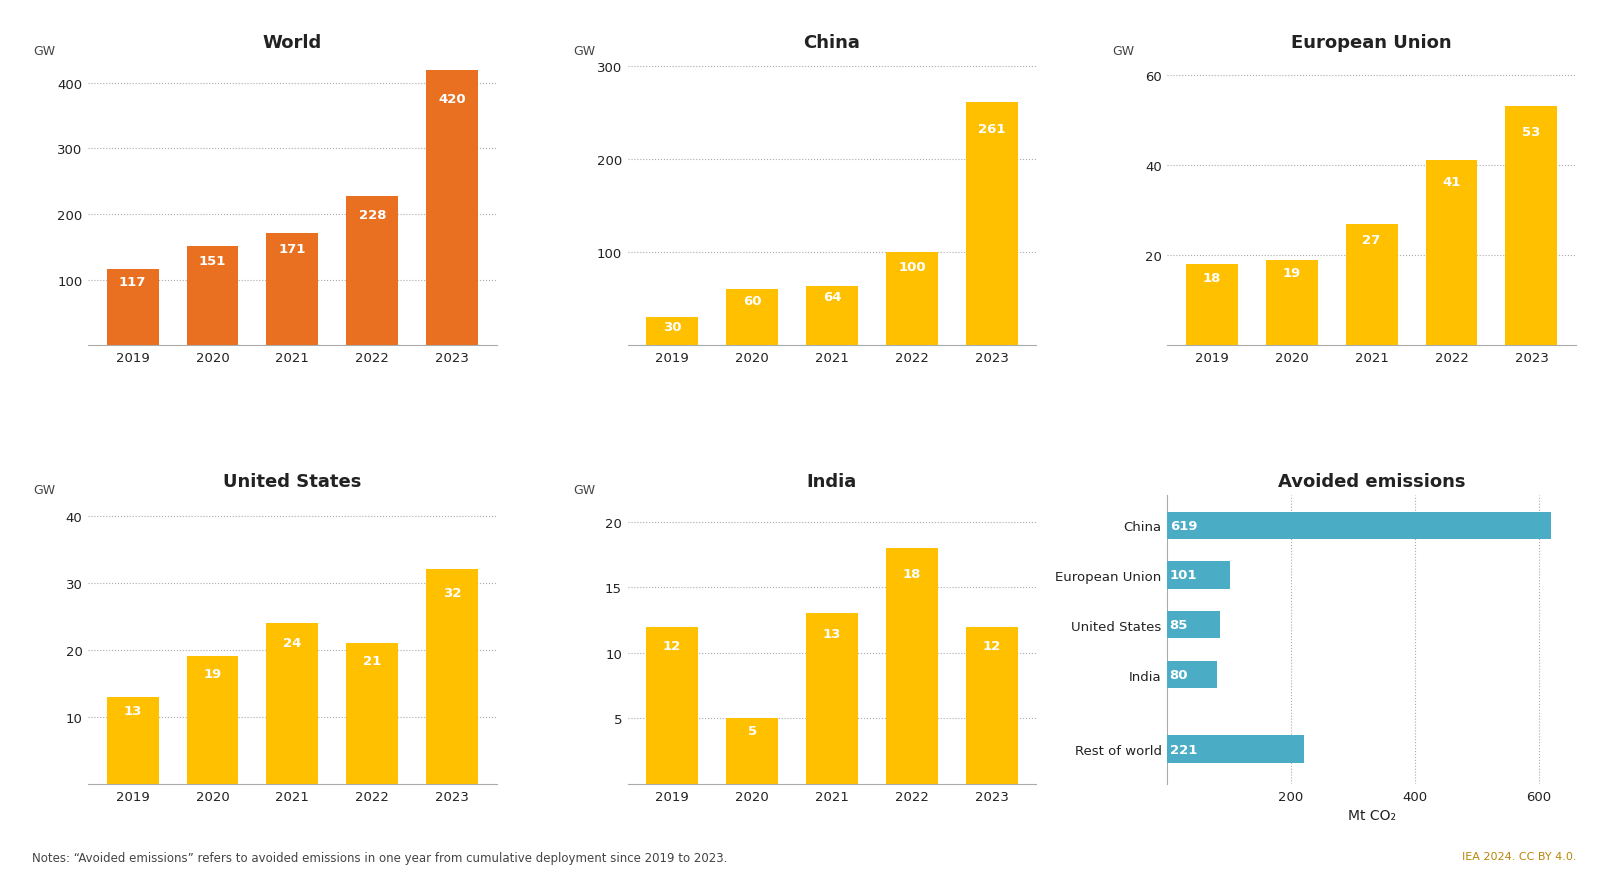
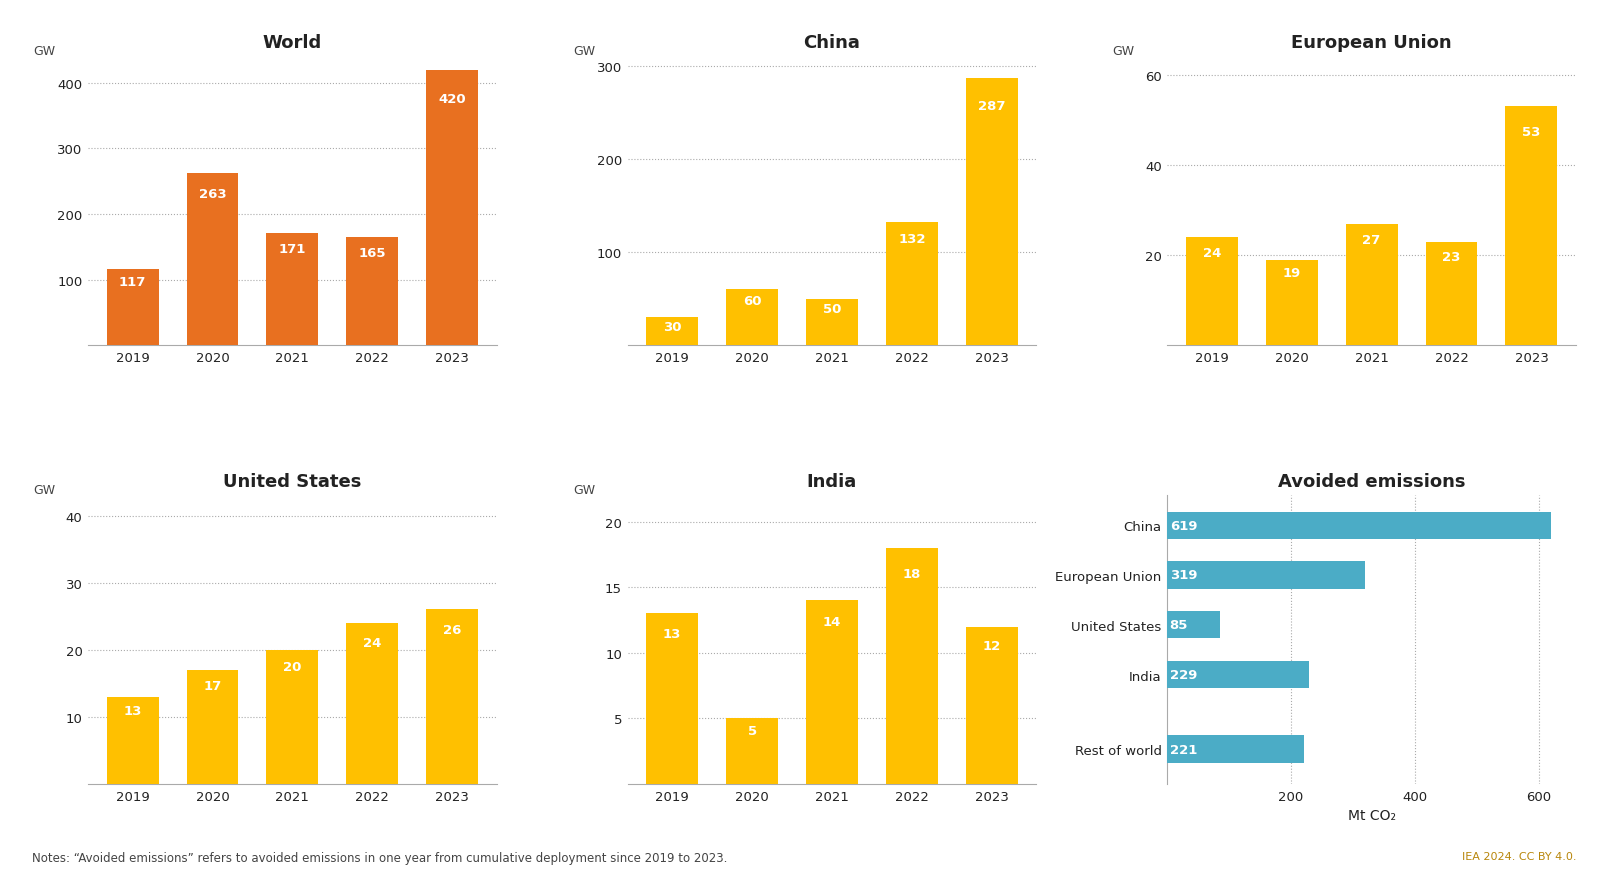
World/2020: 151 -> 263
World/2022: 228 -> 165
China/2021: 64 -> 50
China/2022: 100 -> 132
China/2023: 261 -> 287
European Union/2019: 18 -> 24
European Union/2022: 41 -> 23
United States/2020: 19 -> 17
United States/2021: 24 -> 20
United States/2022: 21 -> 24
United States/2023: 32 -> 26
India/2019: 12 -> 13
India/2021: 13 -> 14
Avoided emissions/European Union: 101 -> 319
Avoided emissions/India: 80 -> 229
